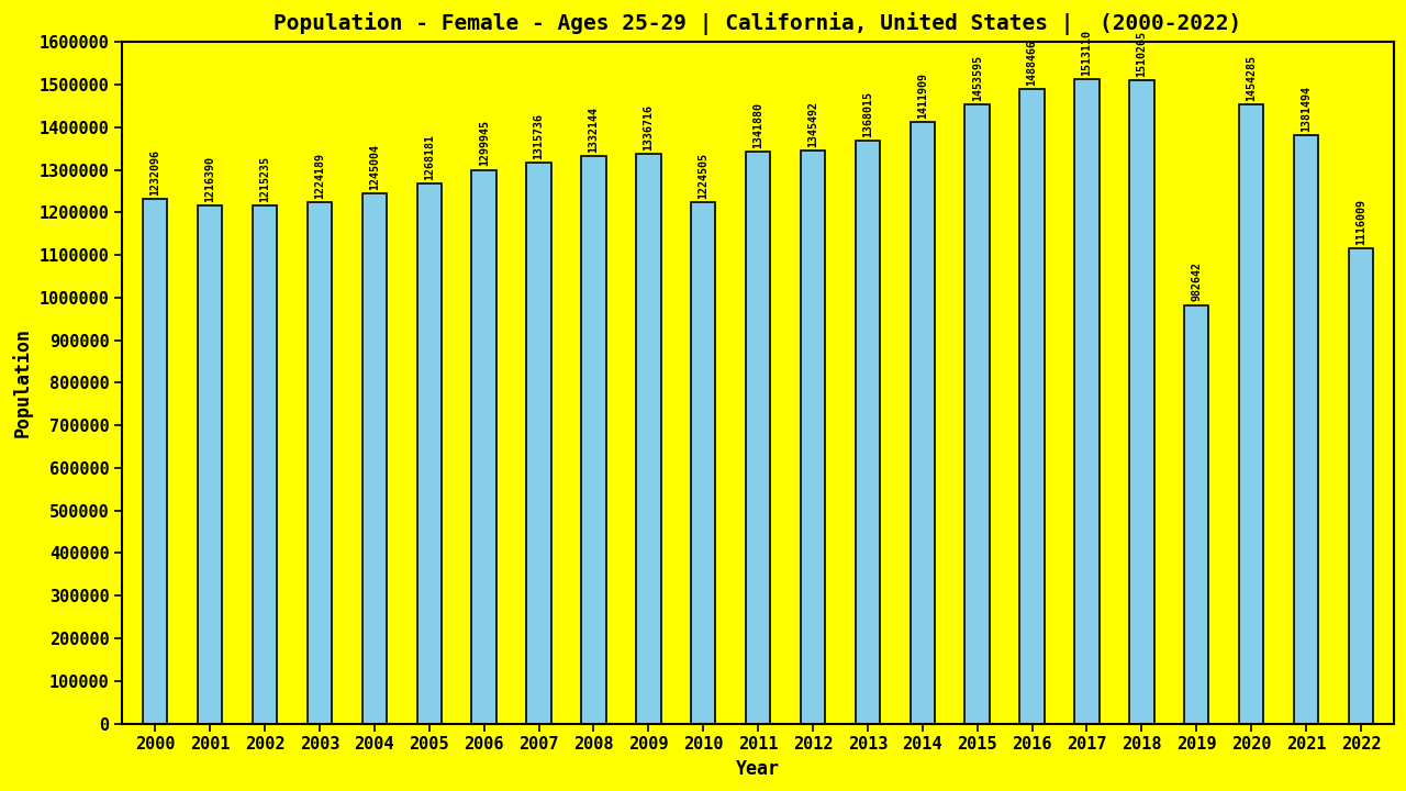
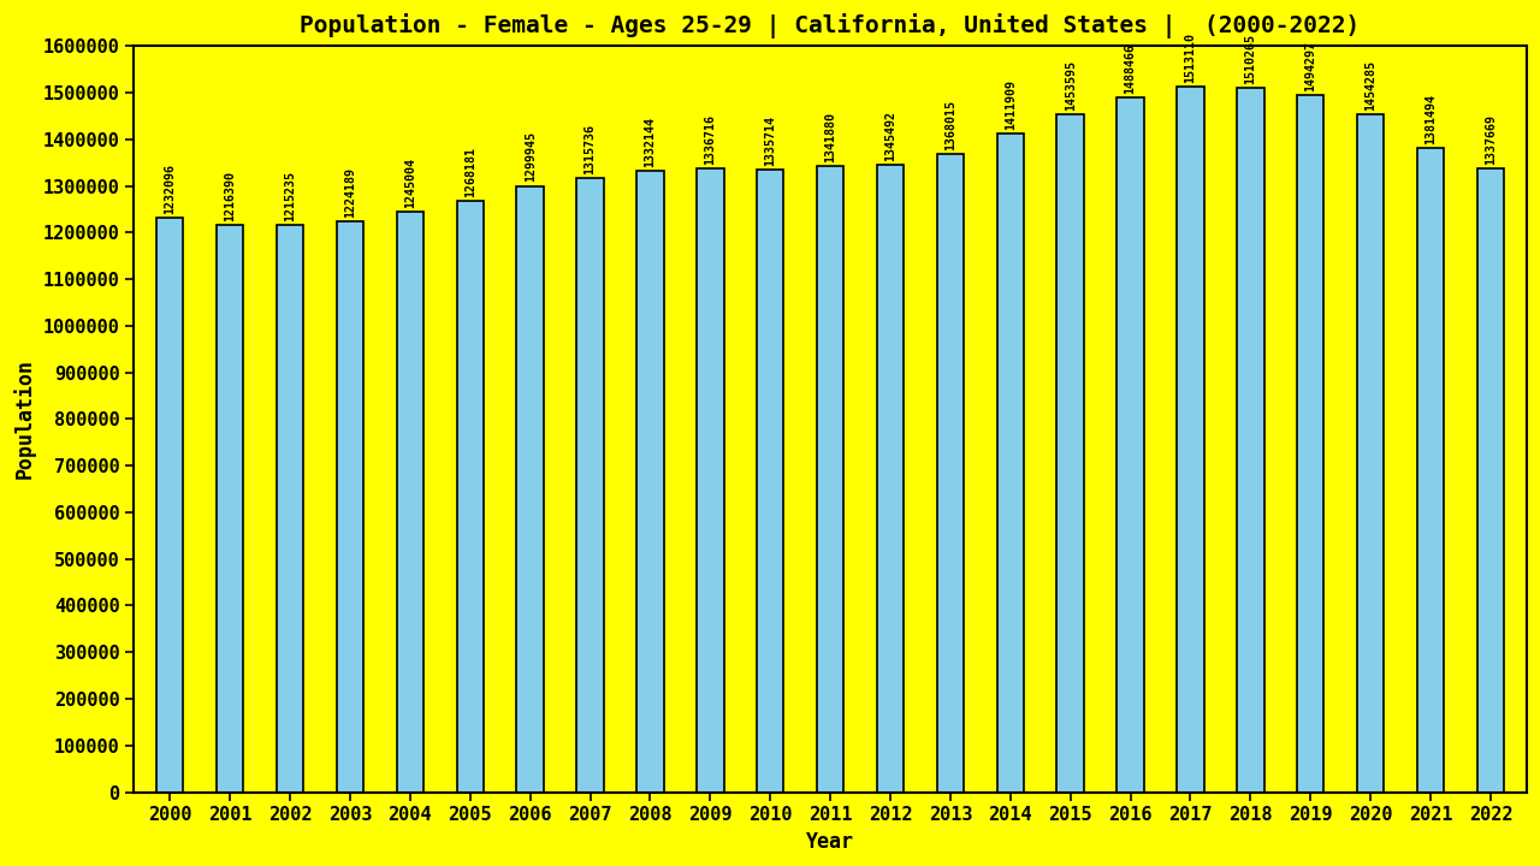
2010: 1224505 -> 1335714
2019: 982642 -> 1494297
2022: 1116009 -> 1337669
